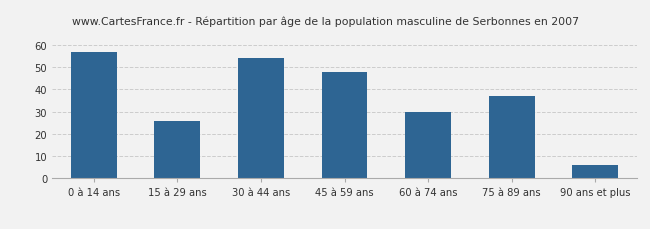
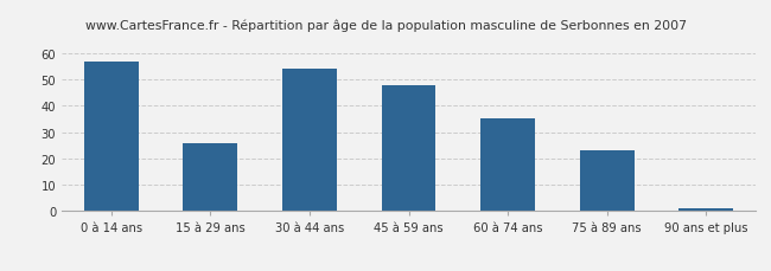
60 à 74 ans: 30 -> 35
75 à 89 ans: 37 -> 23
90 ans et plus: 6 -> 1
